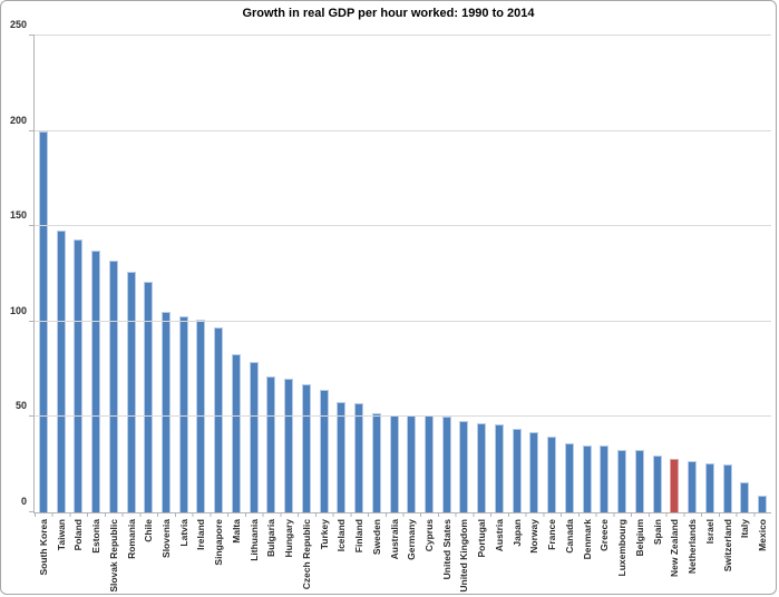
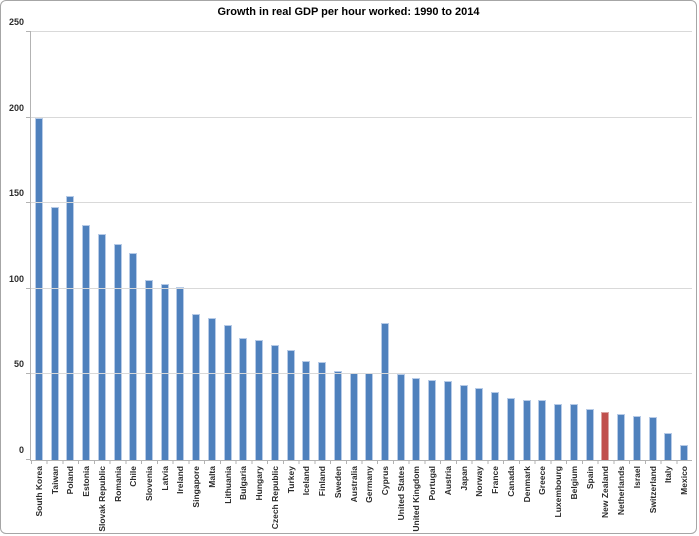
Poland: 143 -> 154
Singapore: 97 -> 85
Cyprus: 51 -> 80
